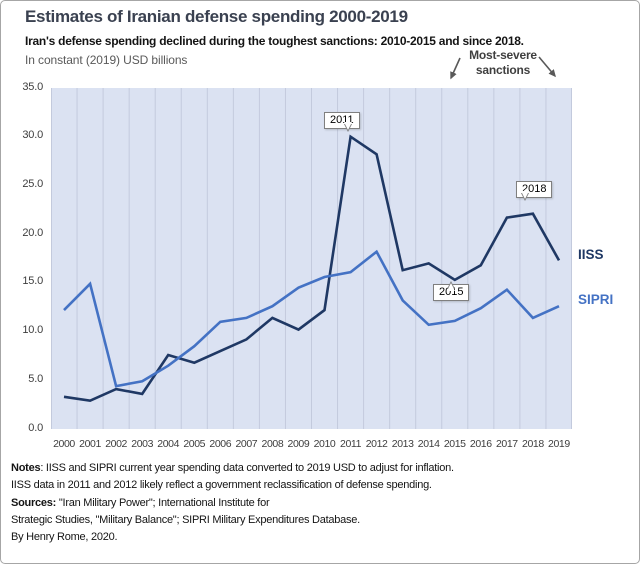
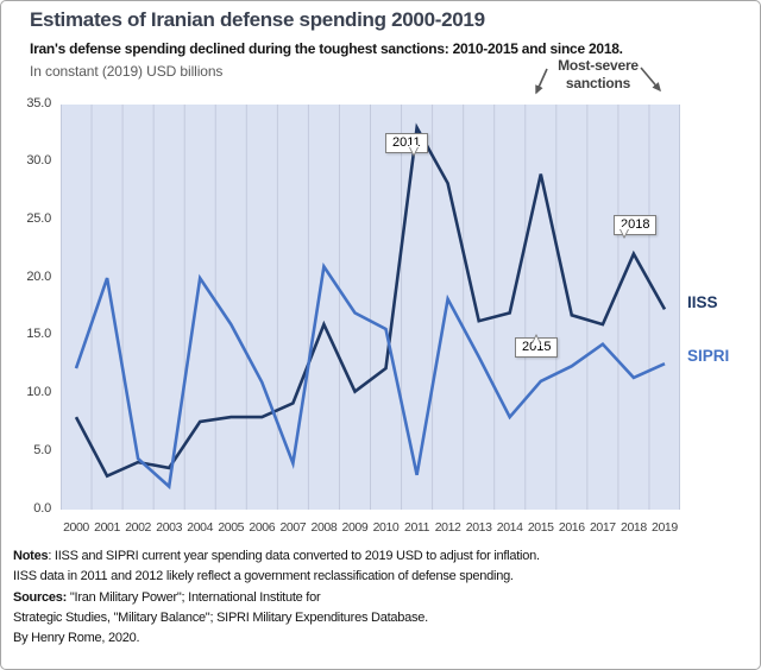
IISS/2000: 3 -> 8
SIPRI/2001: 15 -> 20
SIPRI/2003: 5 -> 2
SIPRI/2004: 6 -> 20
IISS/2005: 7 -> 8
SIPRI/2005: 8 -> 16
SIPRI/2007: 11 -> 4
IISS/2008: 11 -> 16
SIPRI/2008: 13 -> 21
SIPRI/2009: 14 -> 17
IISS/2011: 30 -> 33
SIPRI/2011: 16 -> 3
SIPRI/2014: 11 -> 8
IISS/2015: 15 -> 29
IISS/2017: 22 -> 16
